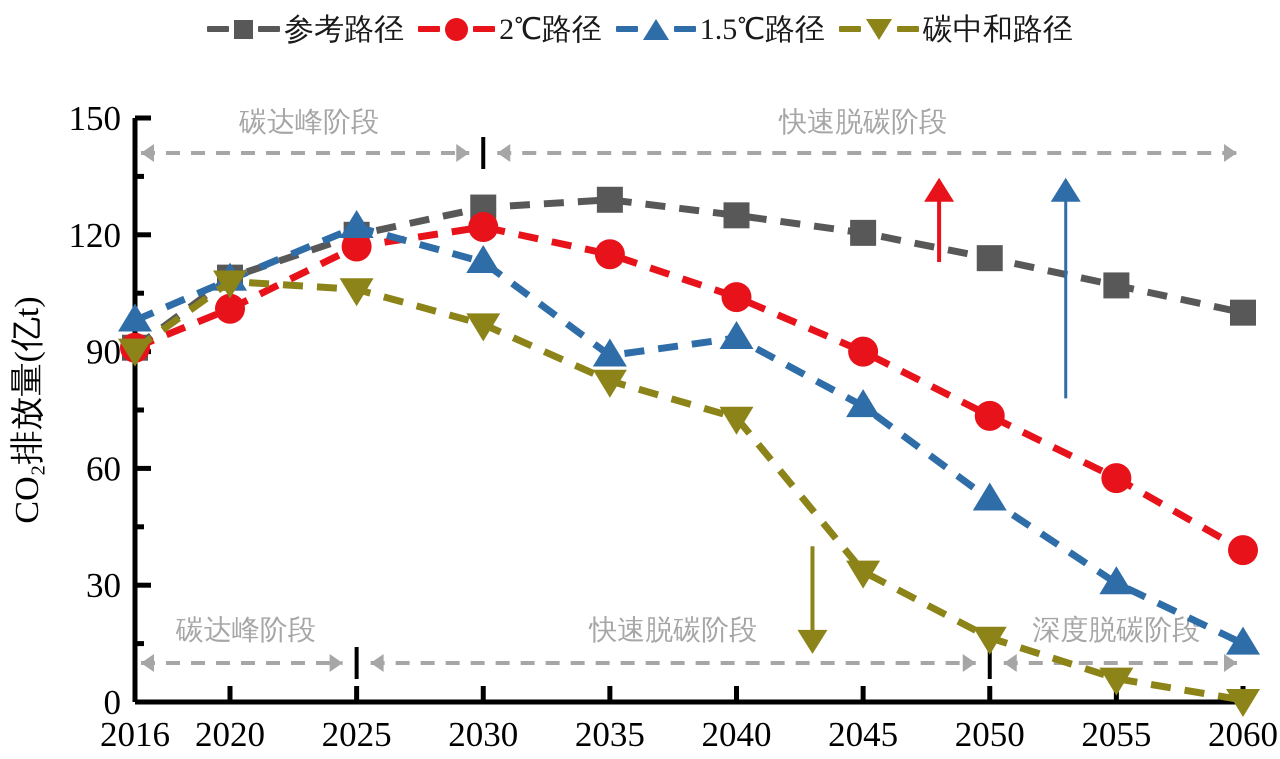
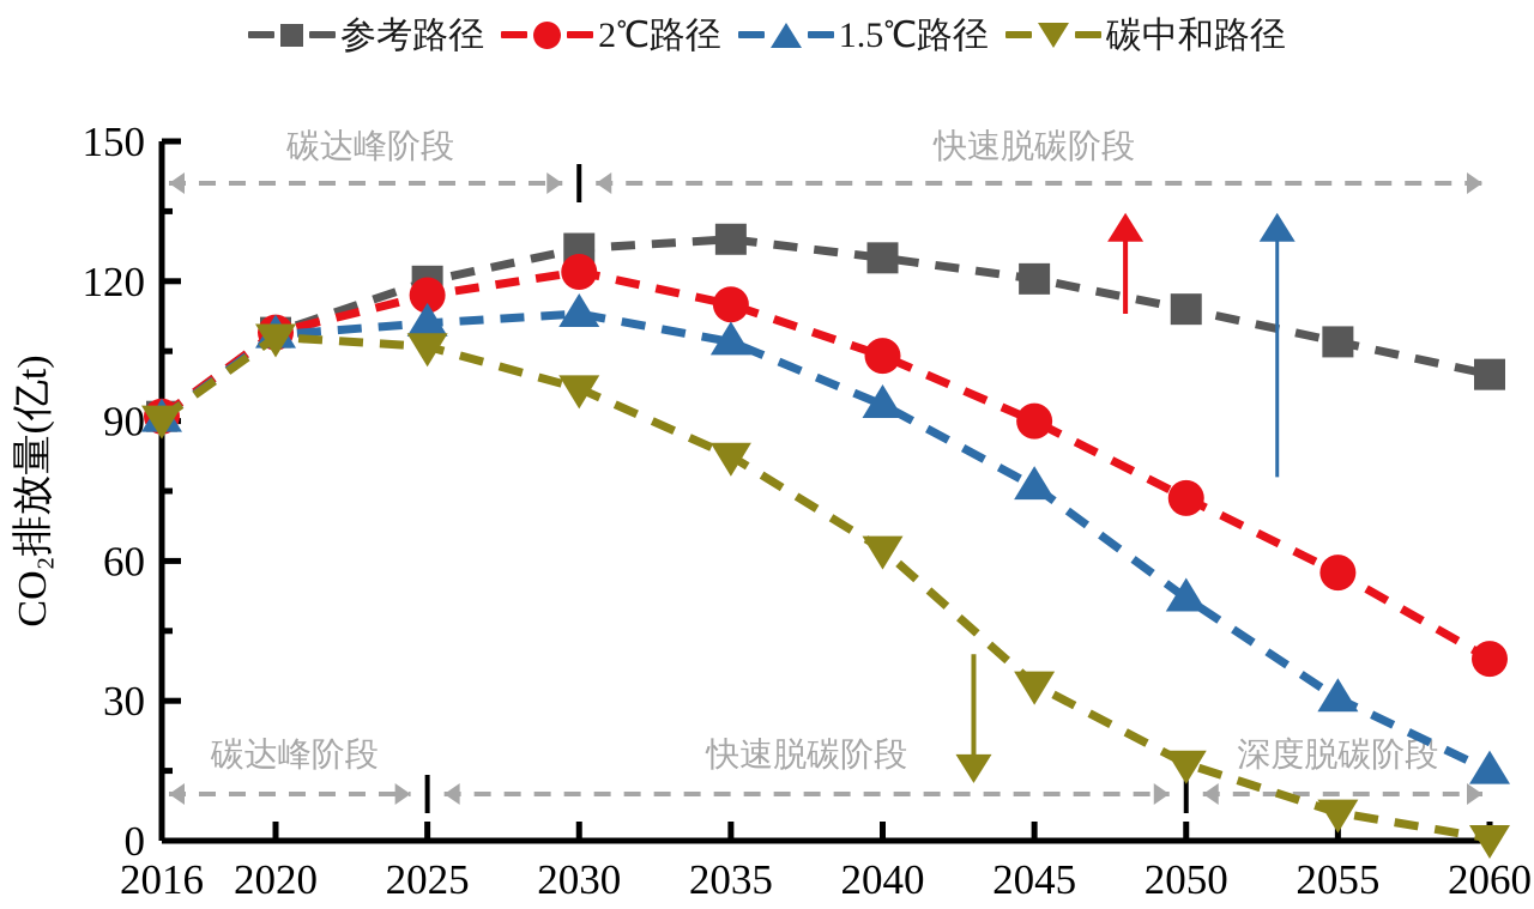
1.5℃路径/2016: 98 -> 90
2℃路径/2020: 101 -> 109
1.5℃路径/2025: 122 -> 111
1.5℃路径/2035: 89 -> 107
碳中和路径/2040: 73 -> 62
